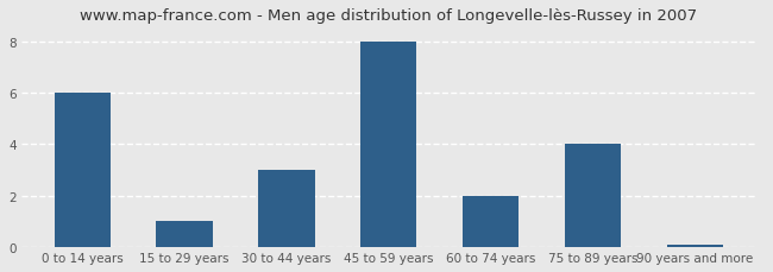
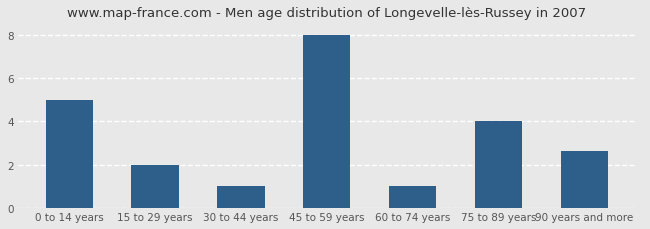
0 to 14 years: 6.00 -> 5.00
15 to 29 years: 1.00 -> 2.00
30 to 44 years: 3.00 -> 1.00
60 to 74 years: 2.00 -> 1.00
90 years and more: 0.07 -> 2.65
